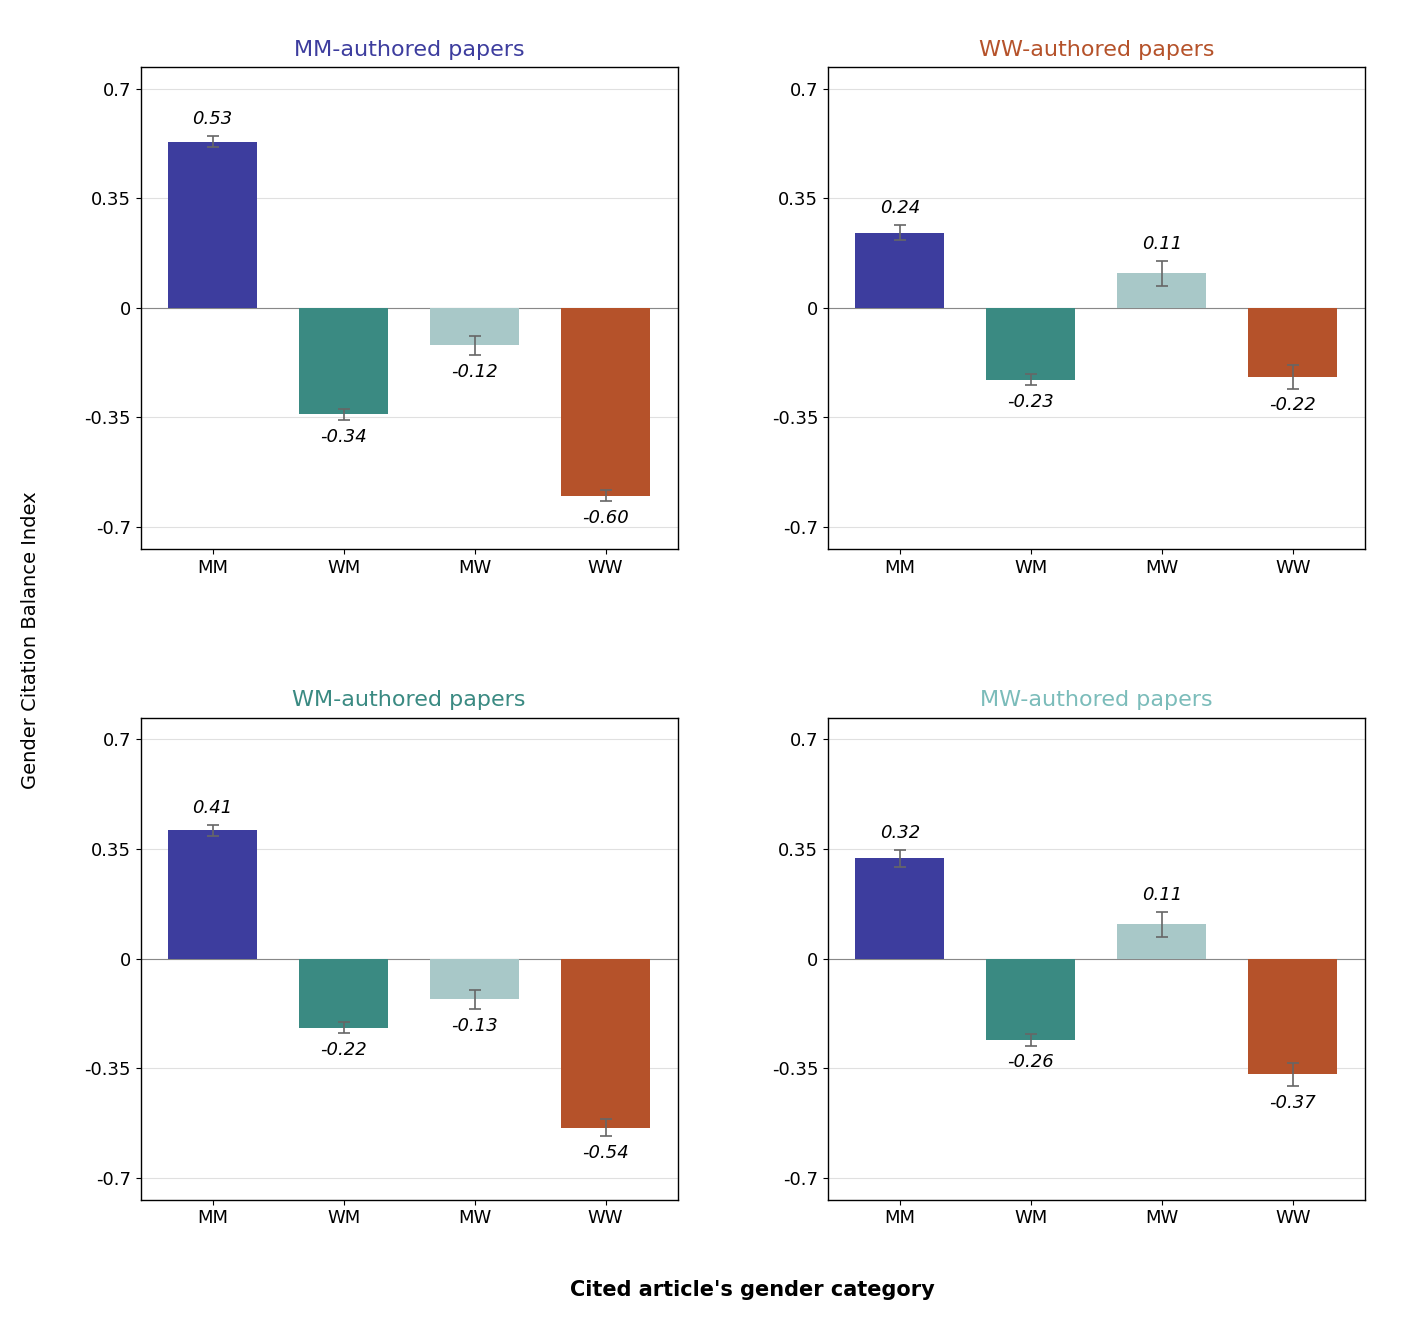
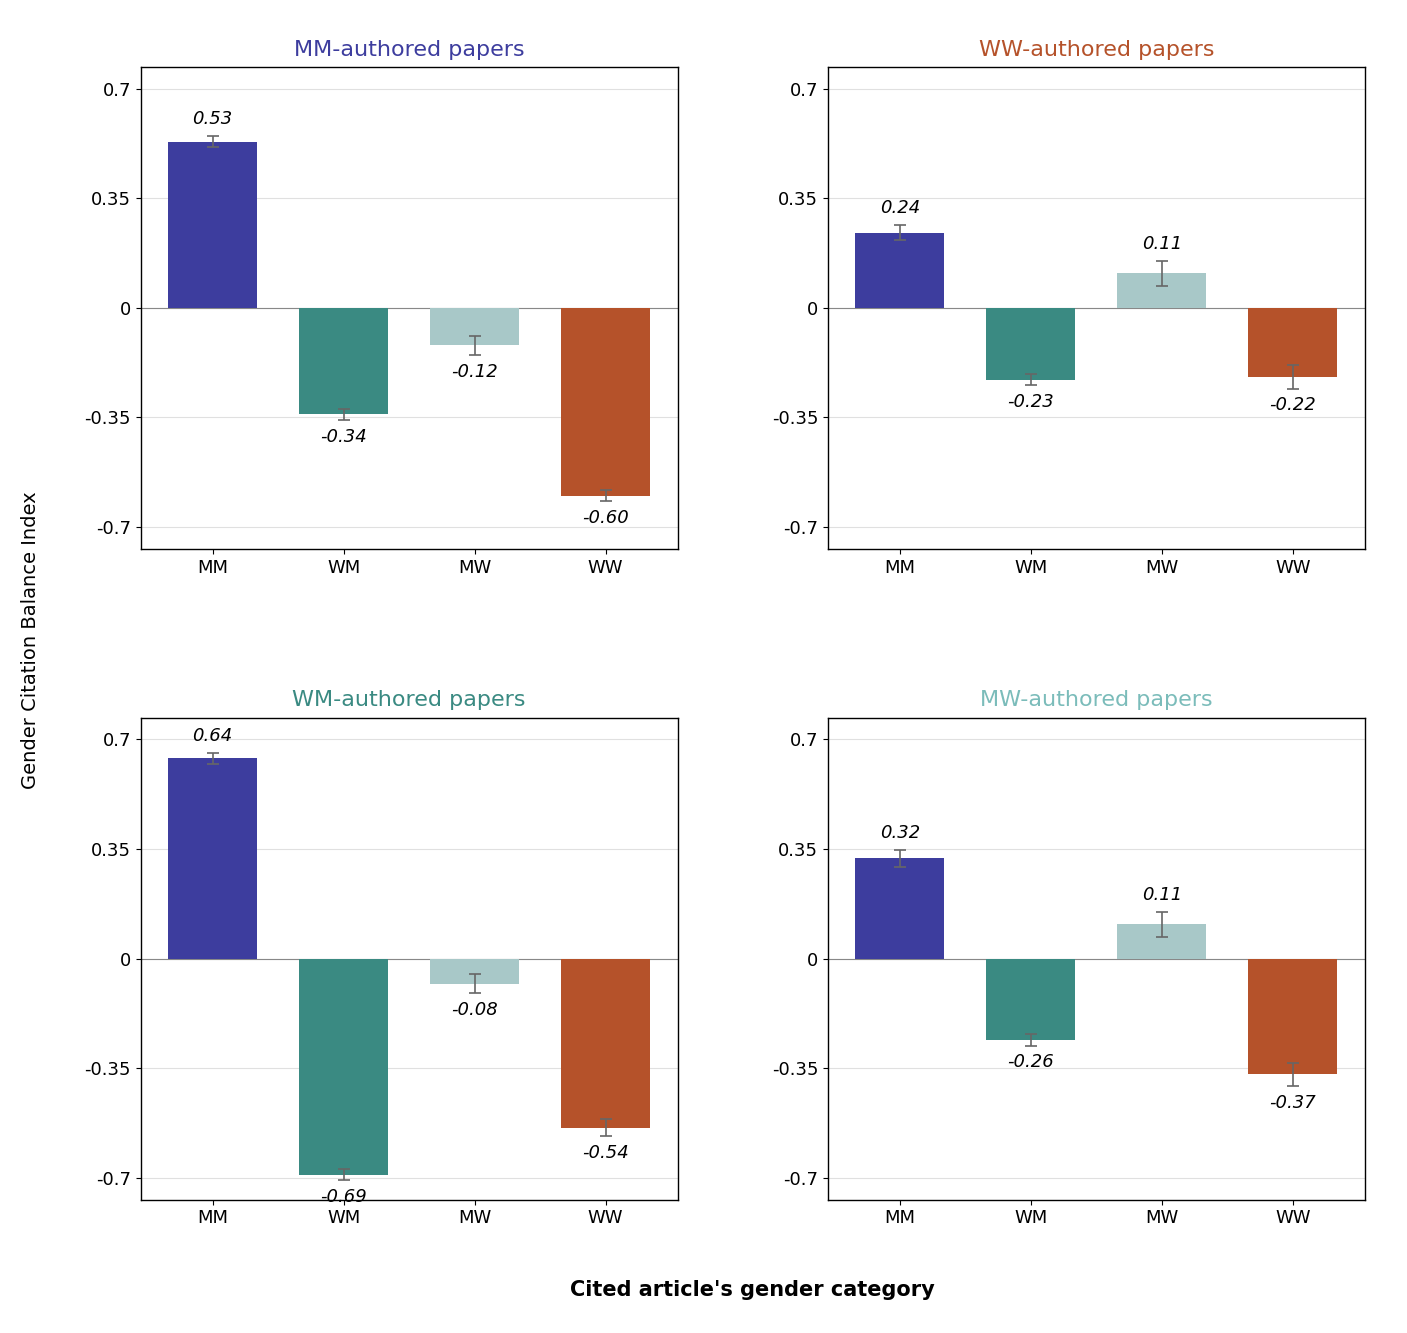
WM-authored papers/MM: 0.41 -> 0.64
WM-authored papers/WM: -0.22 -> -0.69
WM-authored papers/MW: -0.13 -> -0.08
